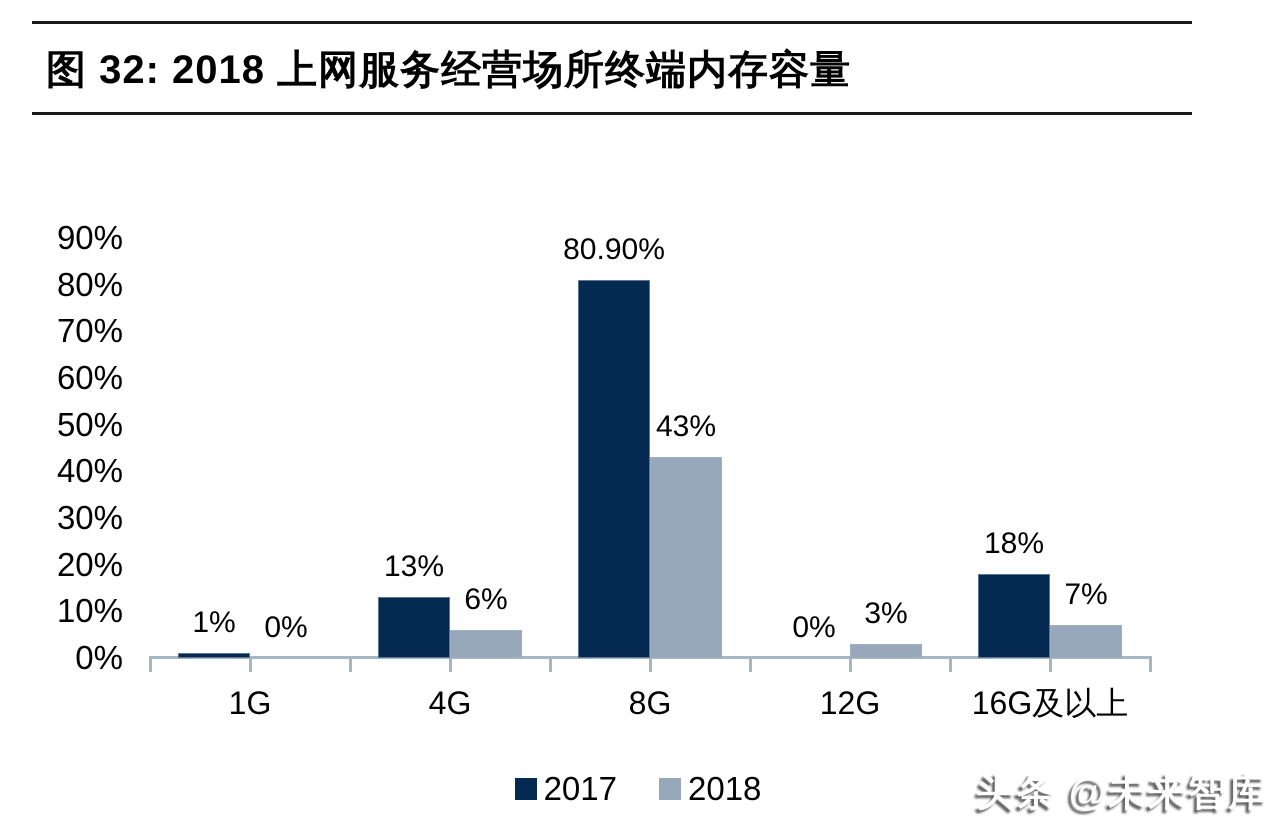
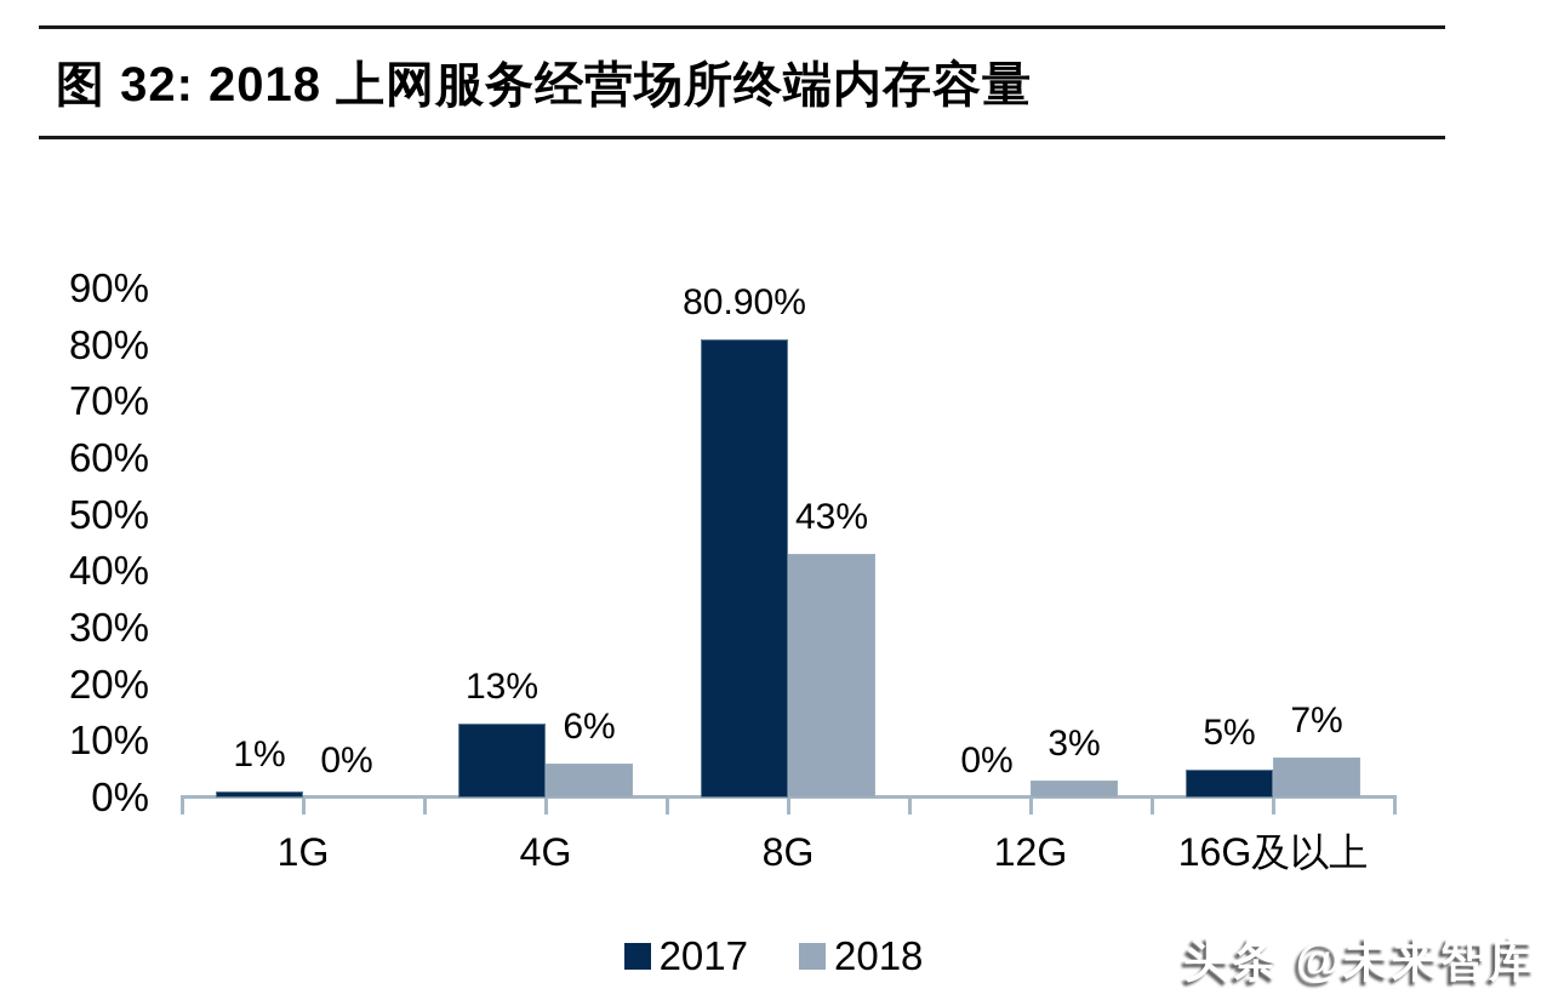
2017/16G及以上: 18% -> 5%
